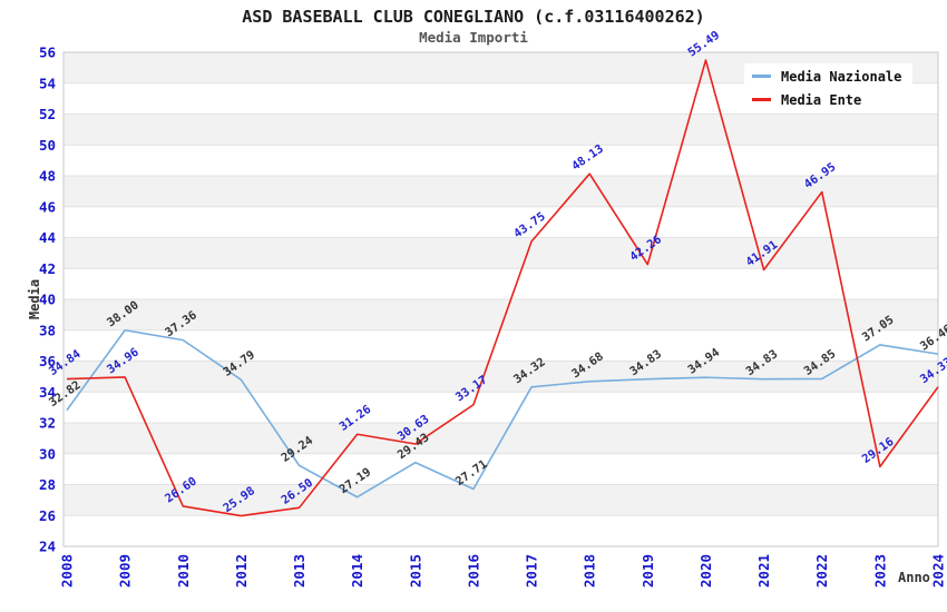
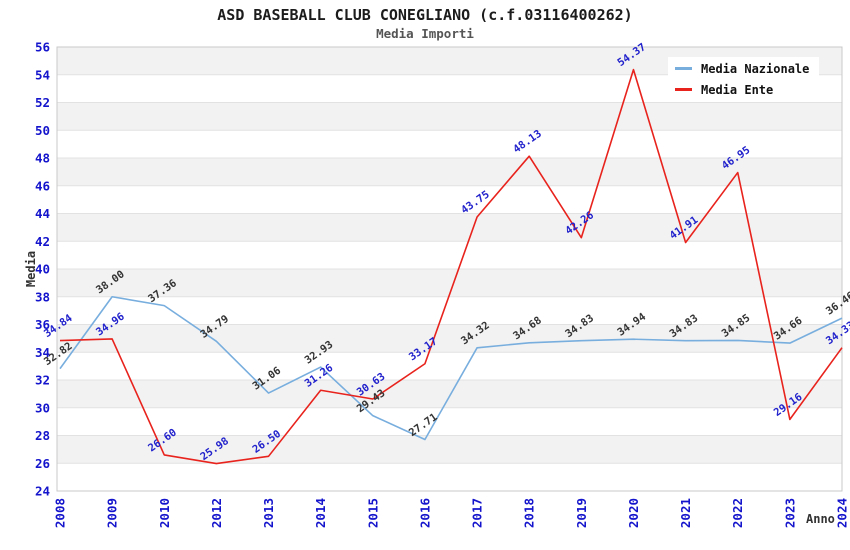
Media Nazionale/2013: 29.24 -> 31.06
Media Nazionale/2014: 27.19 -> 32.93
Media Ente/2020: 55.49 -> 54.37
Media Nazionale/2023: 37.05 -> 34.66
